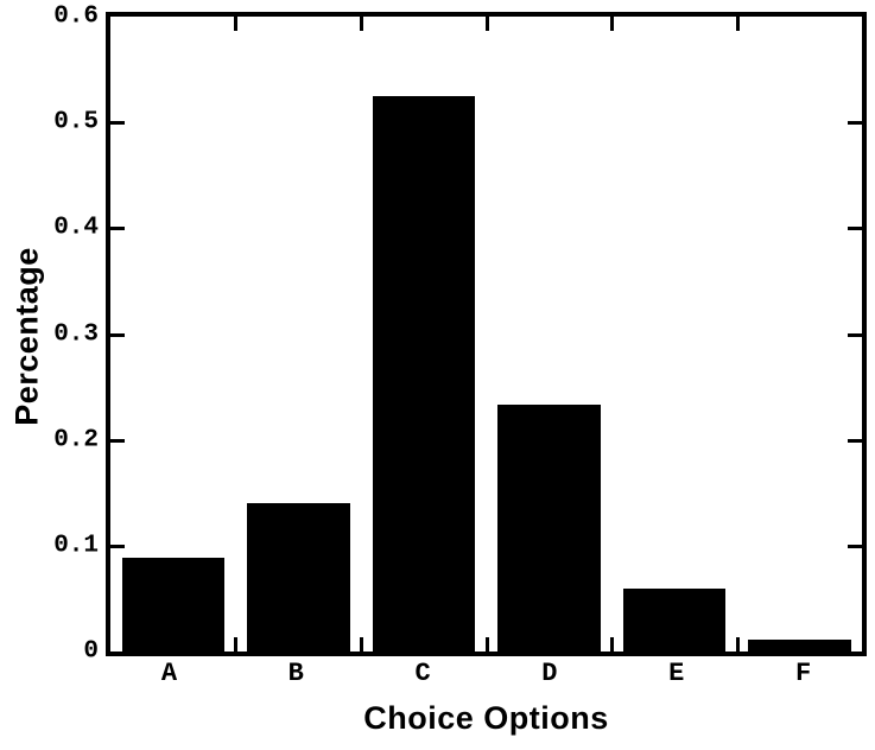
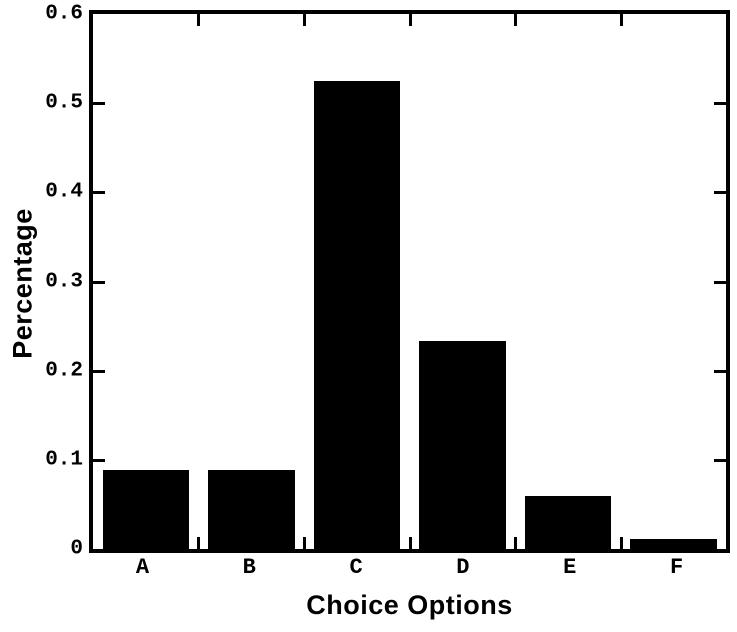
B: 0.14 -> 0.09
